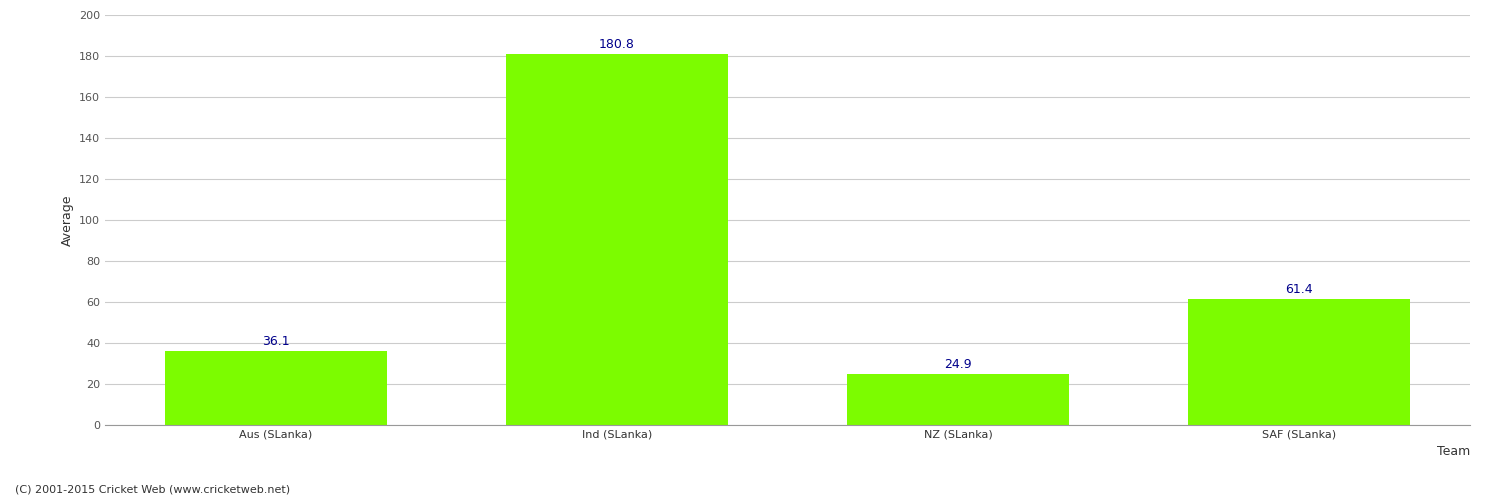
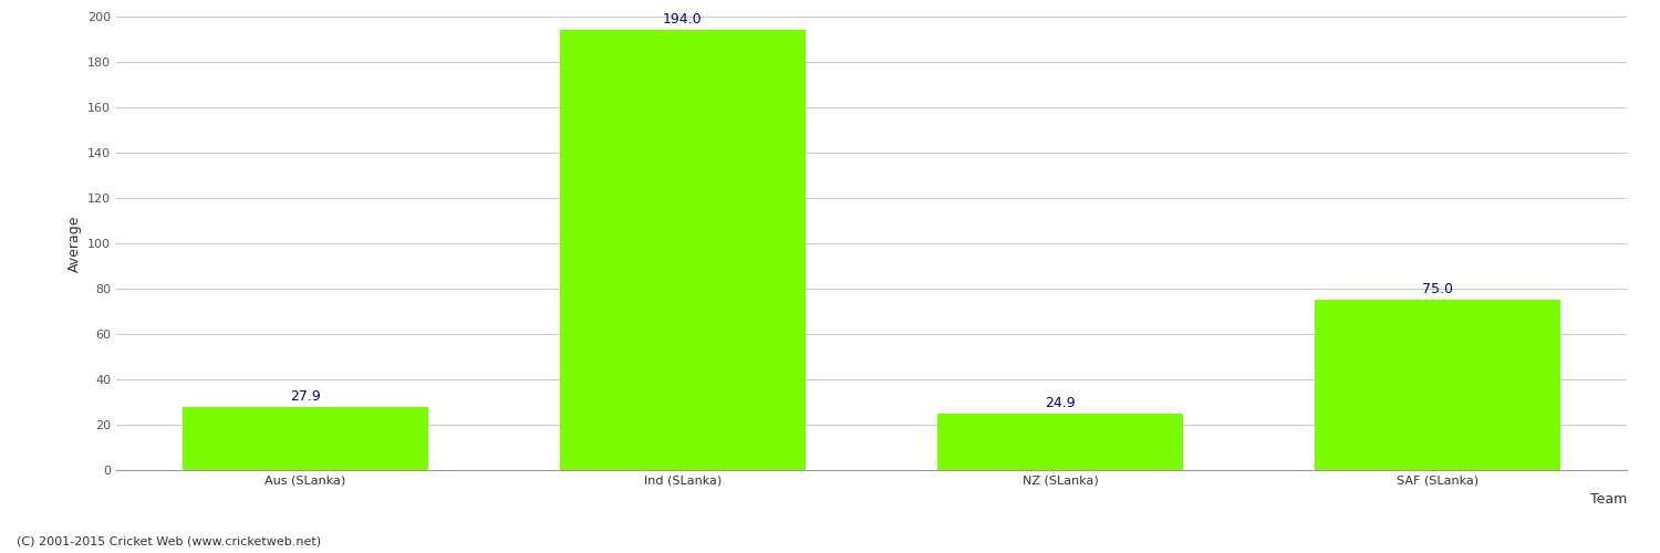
Aus (SLanka): 36.1 -> 27.9
Ind (SLanka): 180.8 -> 194.0
SAF (SLanka): 61.4 -> 75.0
